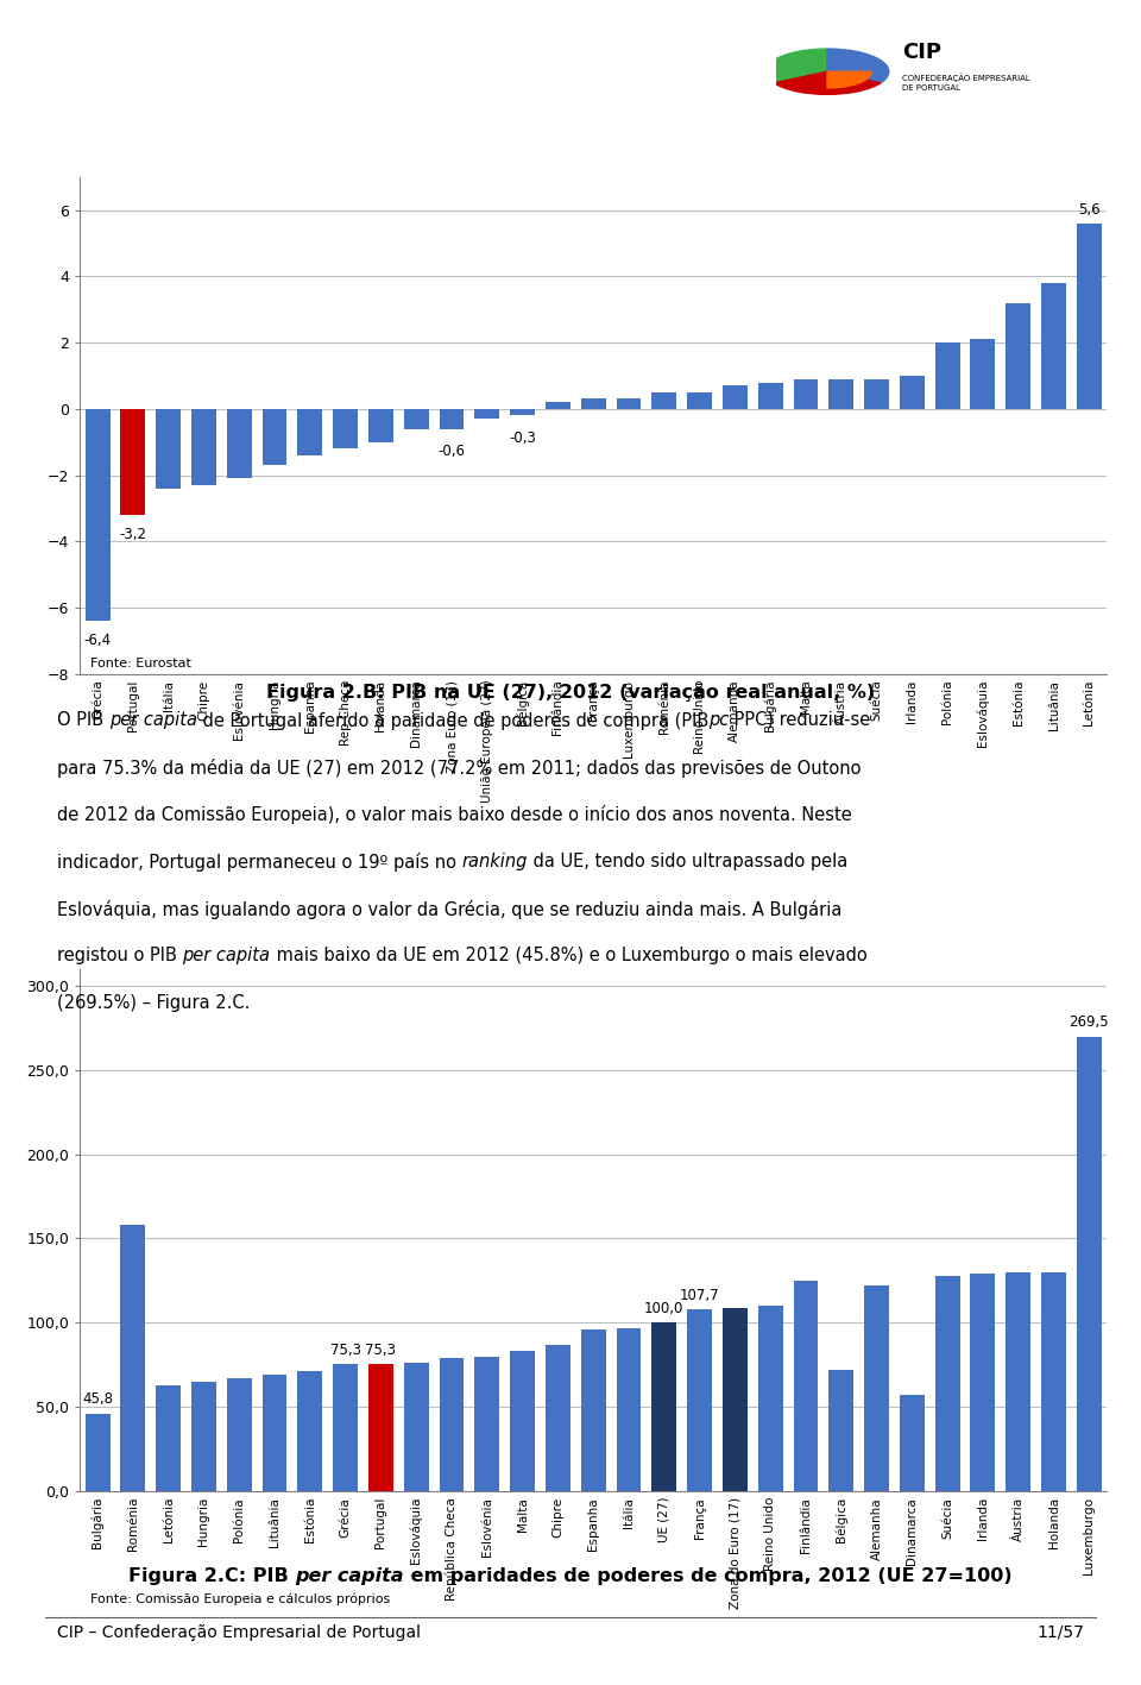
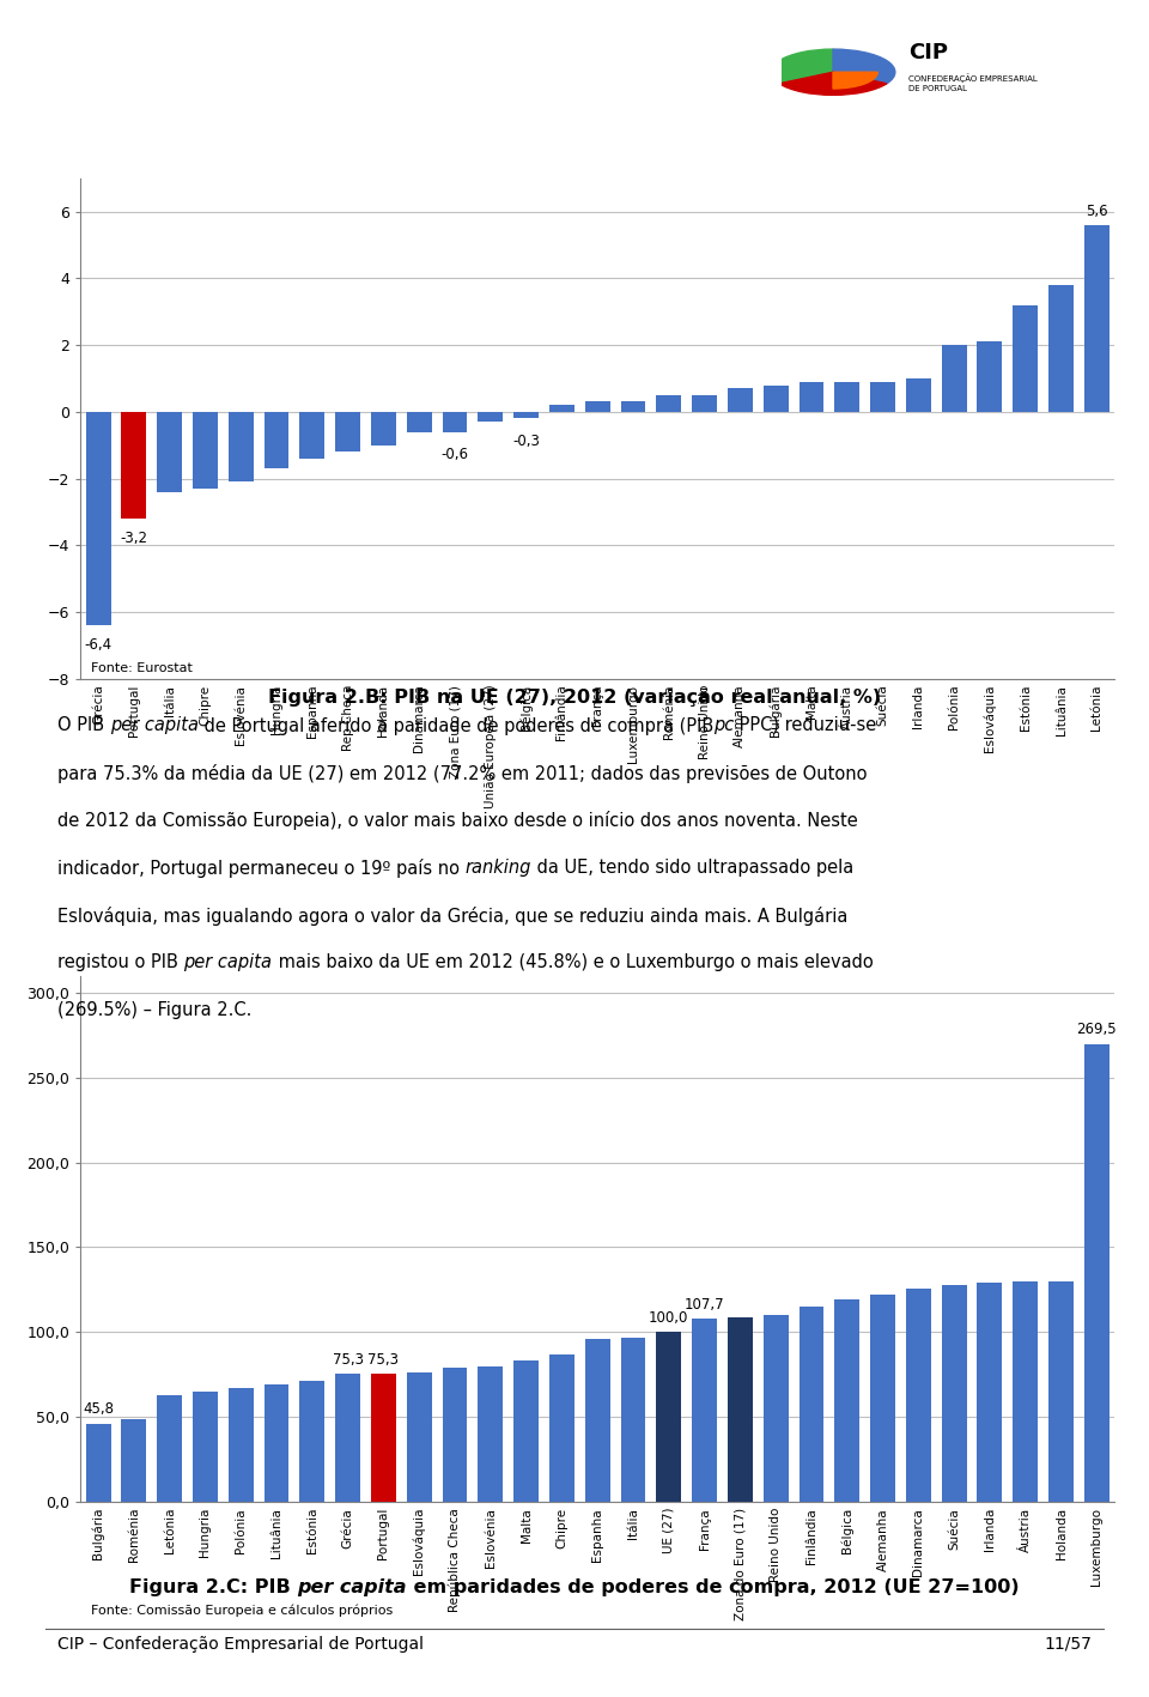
Roménia: 158 -> 49
Finlândia: 125 -> 115
Bélgica: 72 -> 119
Dinamarca: 57 -> 126
